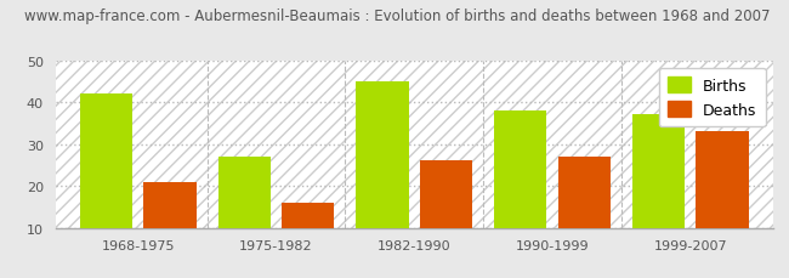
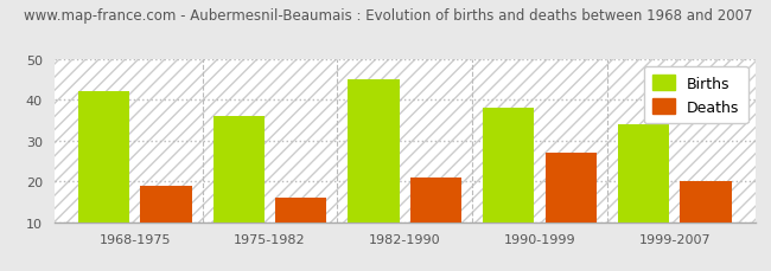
Deaths/1968-1975: 21 -> 19
Births/1975-1982: 27 -> 36
Deaths/1982-1990: 26 -> 21
Births/1999-2007: 37 -> 34
Deaths/1999-2007: 33 -> 20
